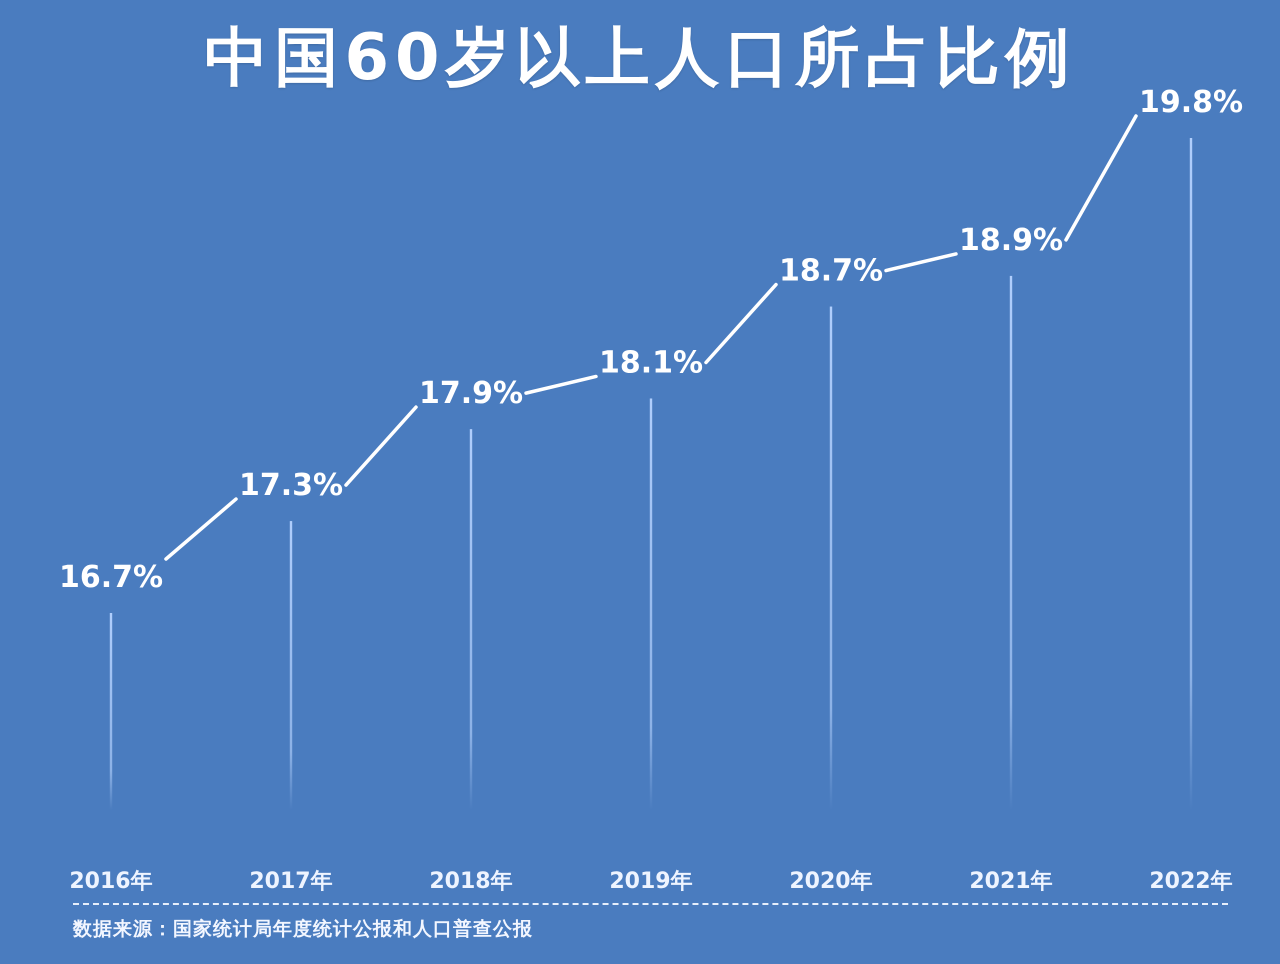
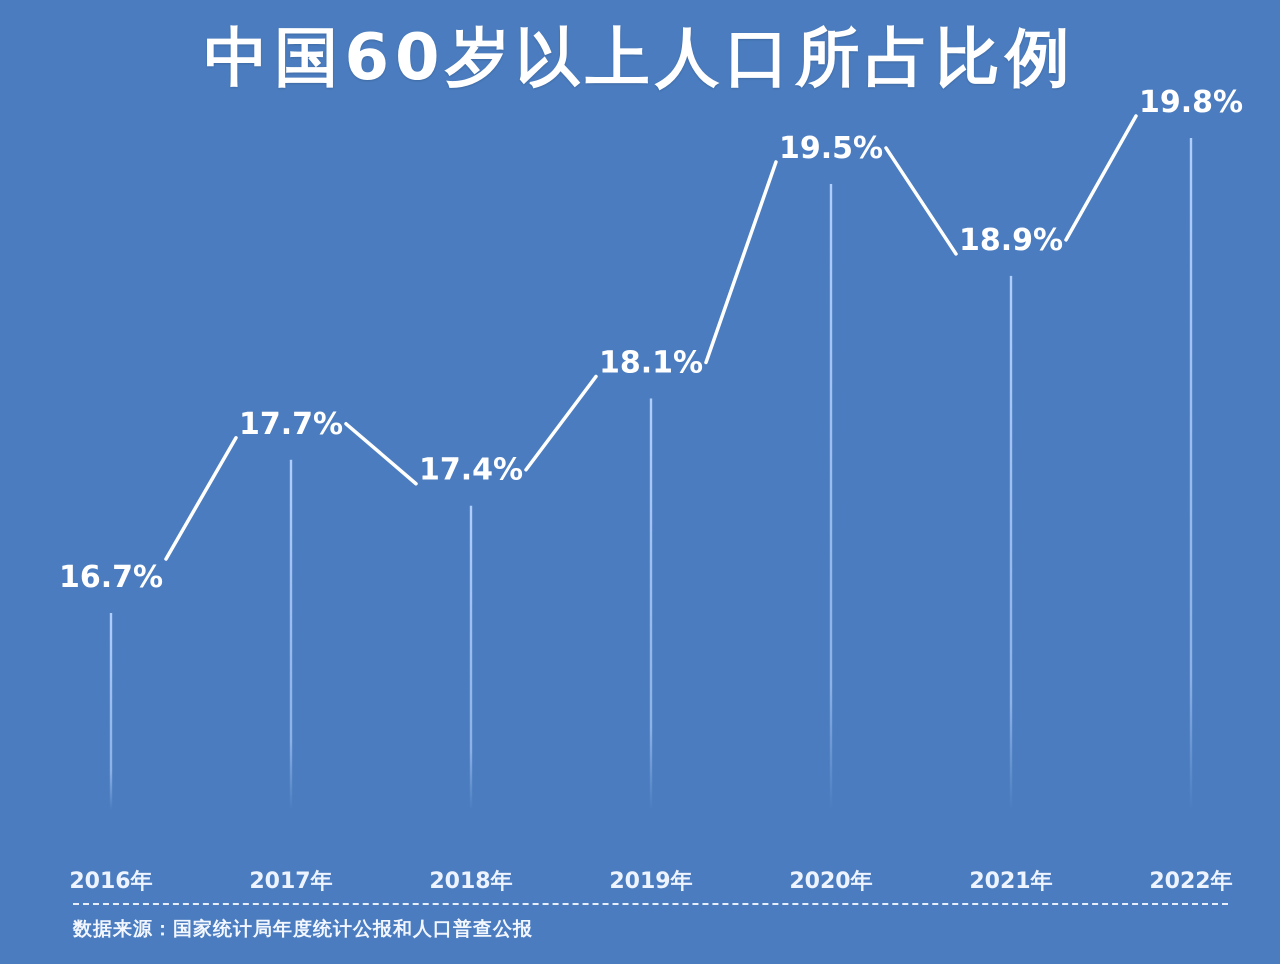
2017年: 17.3% -> 17.7%
2018年: 17.9% -> 17.4%
2020年: 18.7% -> 19.5%
